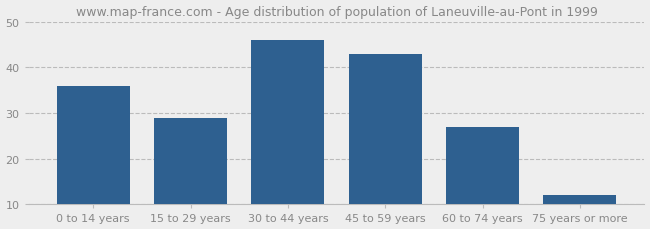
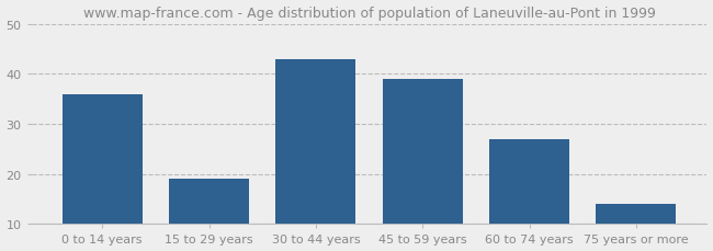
15 to 29 years: 29 -> 19
30 to 44 years: 46 -> 43
45 to 59 years: 43 -> 39
75 years or more: 12 -> 14
